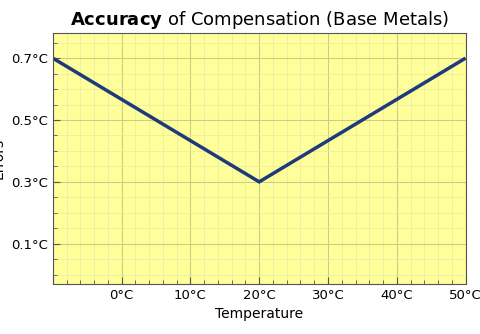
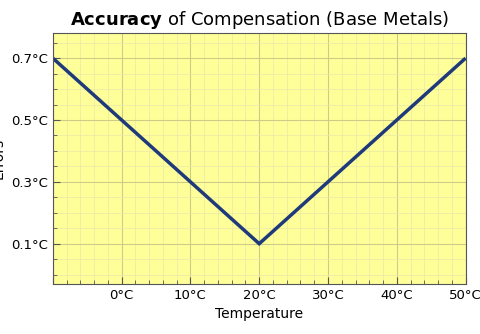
20°C: 0.3°C -> 0.1°C
